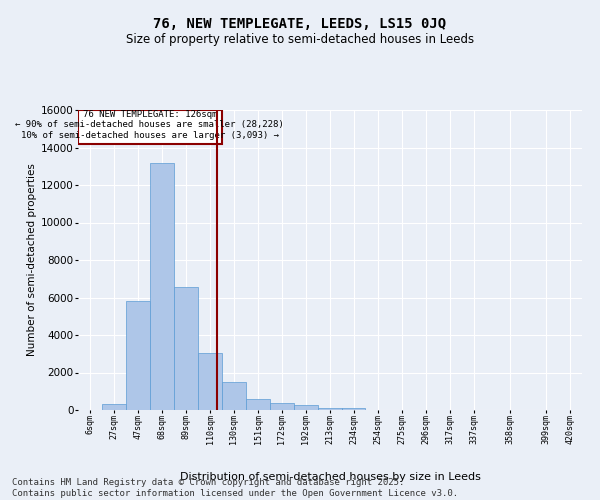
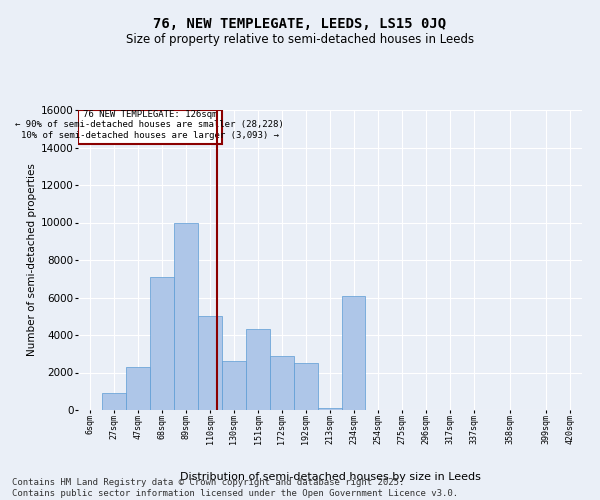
27sqm: 300 -> 900
47sqm: 5800 -> 2300
68sqm: 13200 -> 7100
89sqm: 6600 -> 10000
110sqm: 3000 -> 5000
130sqm: 1500 -> 2600
151sqm: 600 -> 4300
172sqm: 400 -> 2900
192sqm: 200 -> 2500
234sqm: 100 -> 6100
